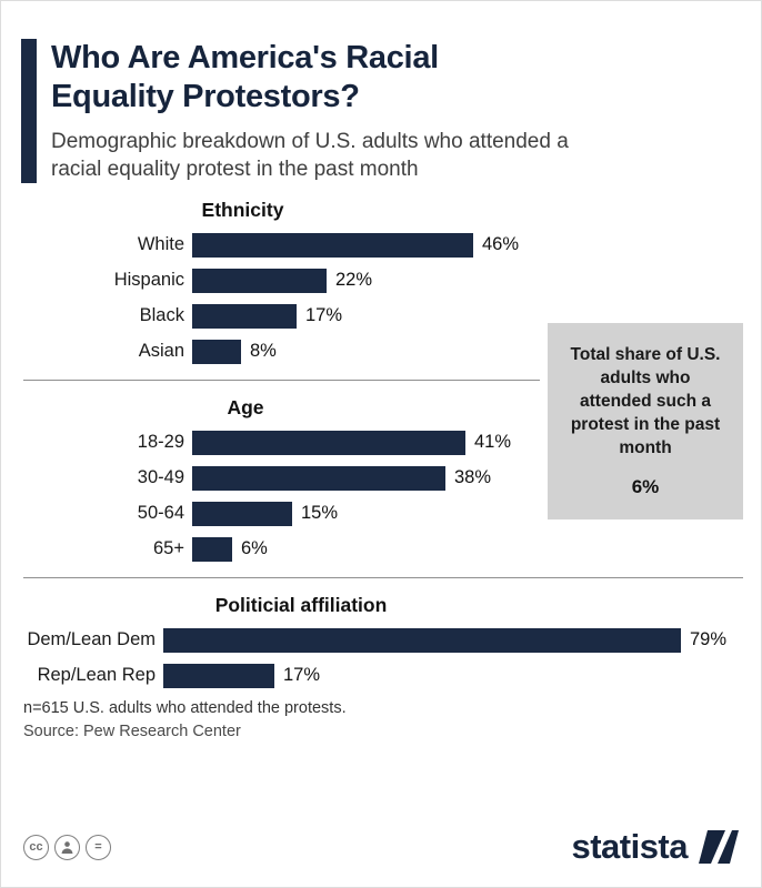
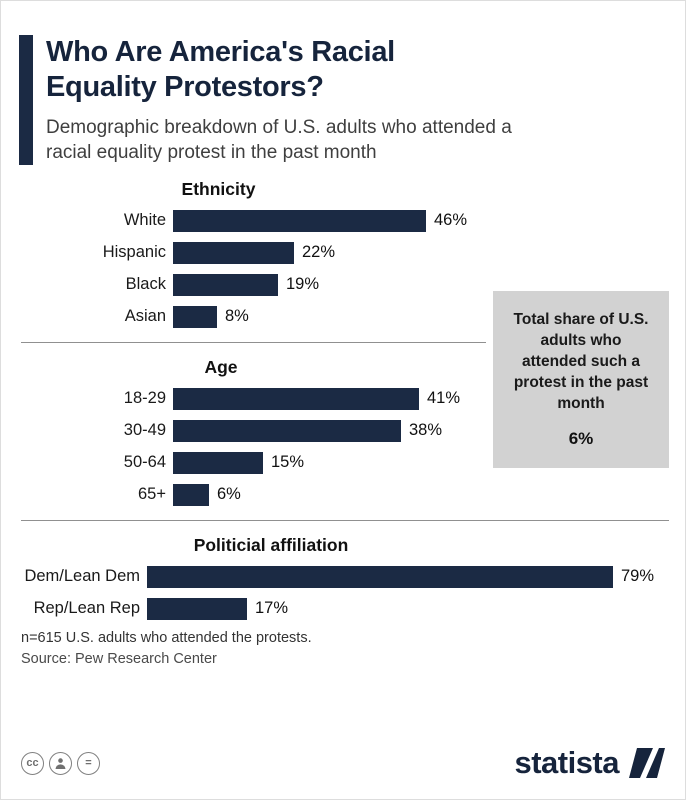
Ethnicity/Black: 17% -> 19%
